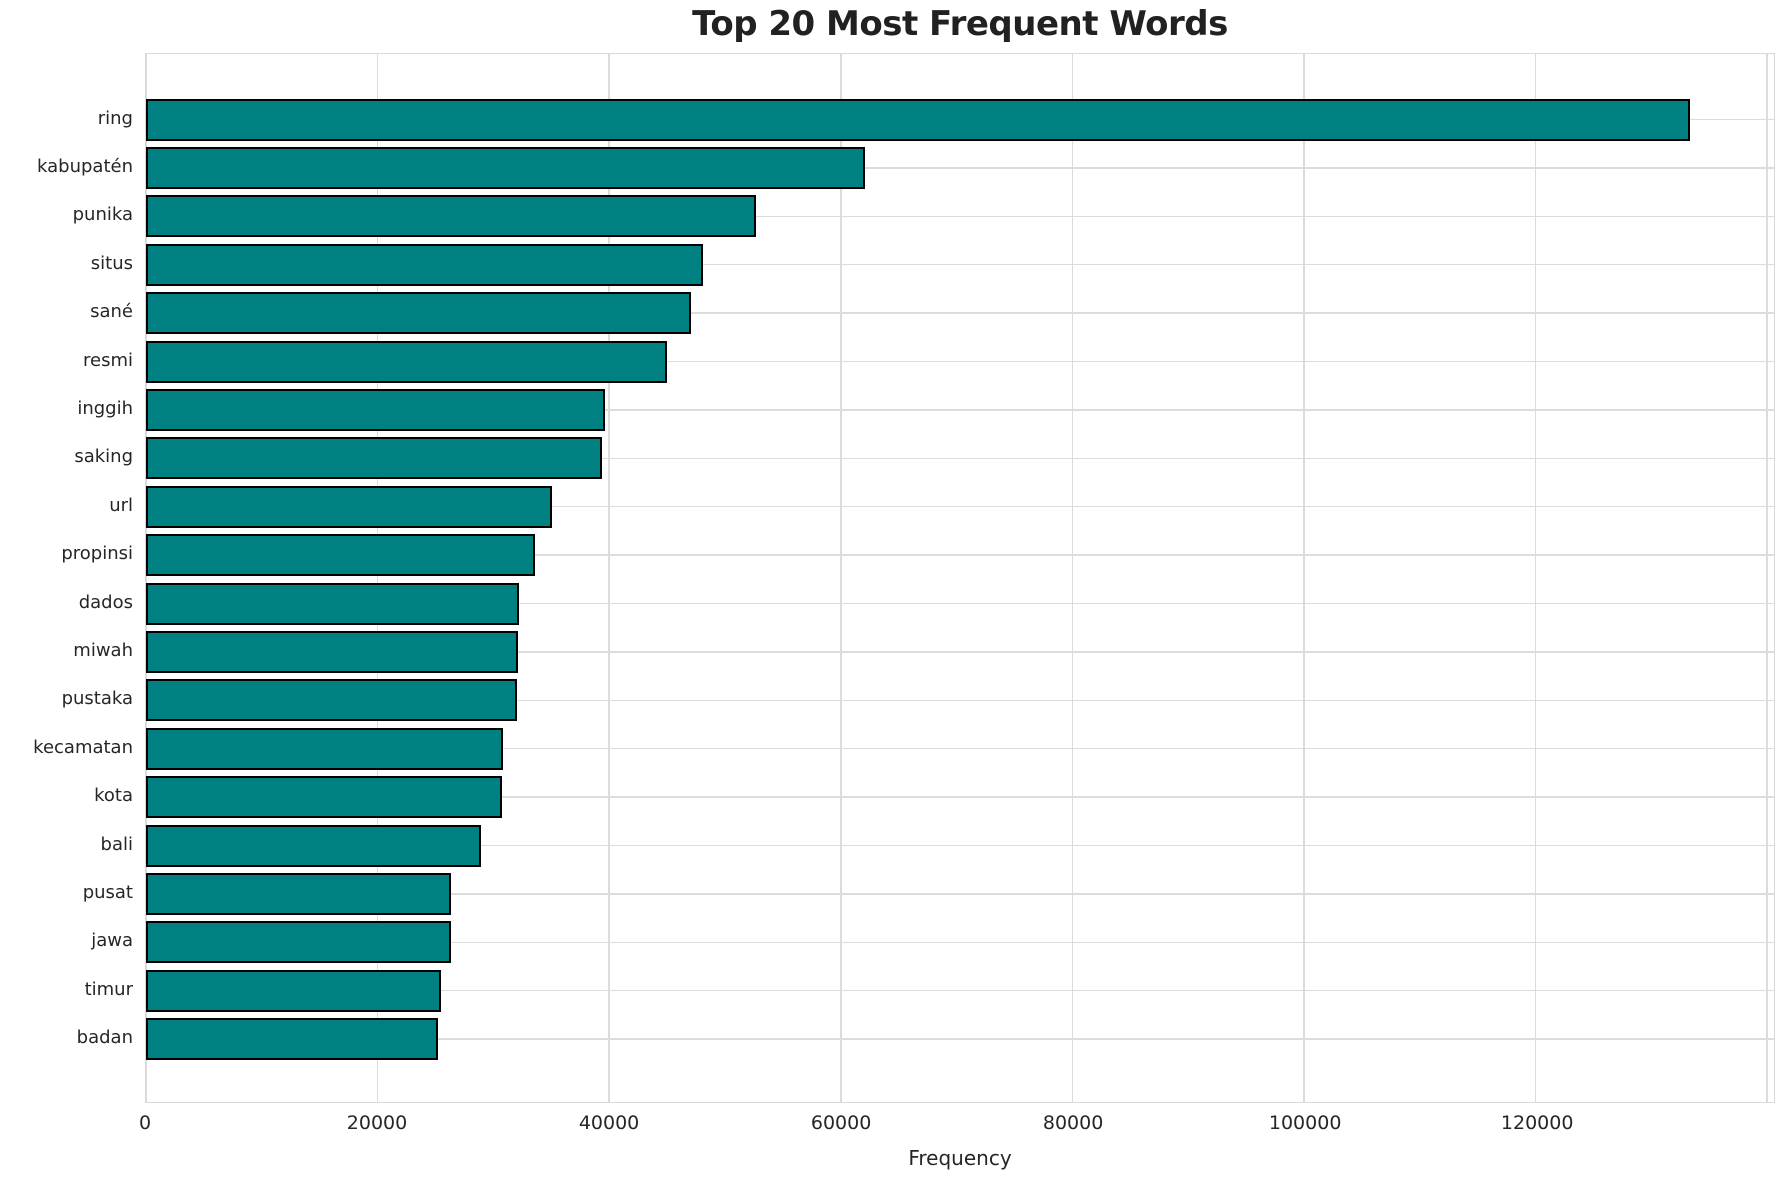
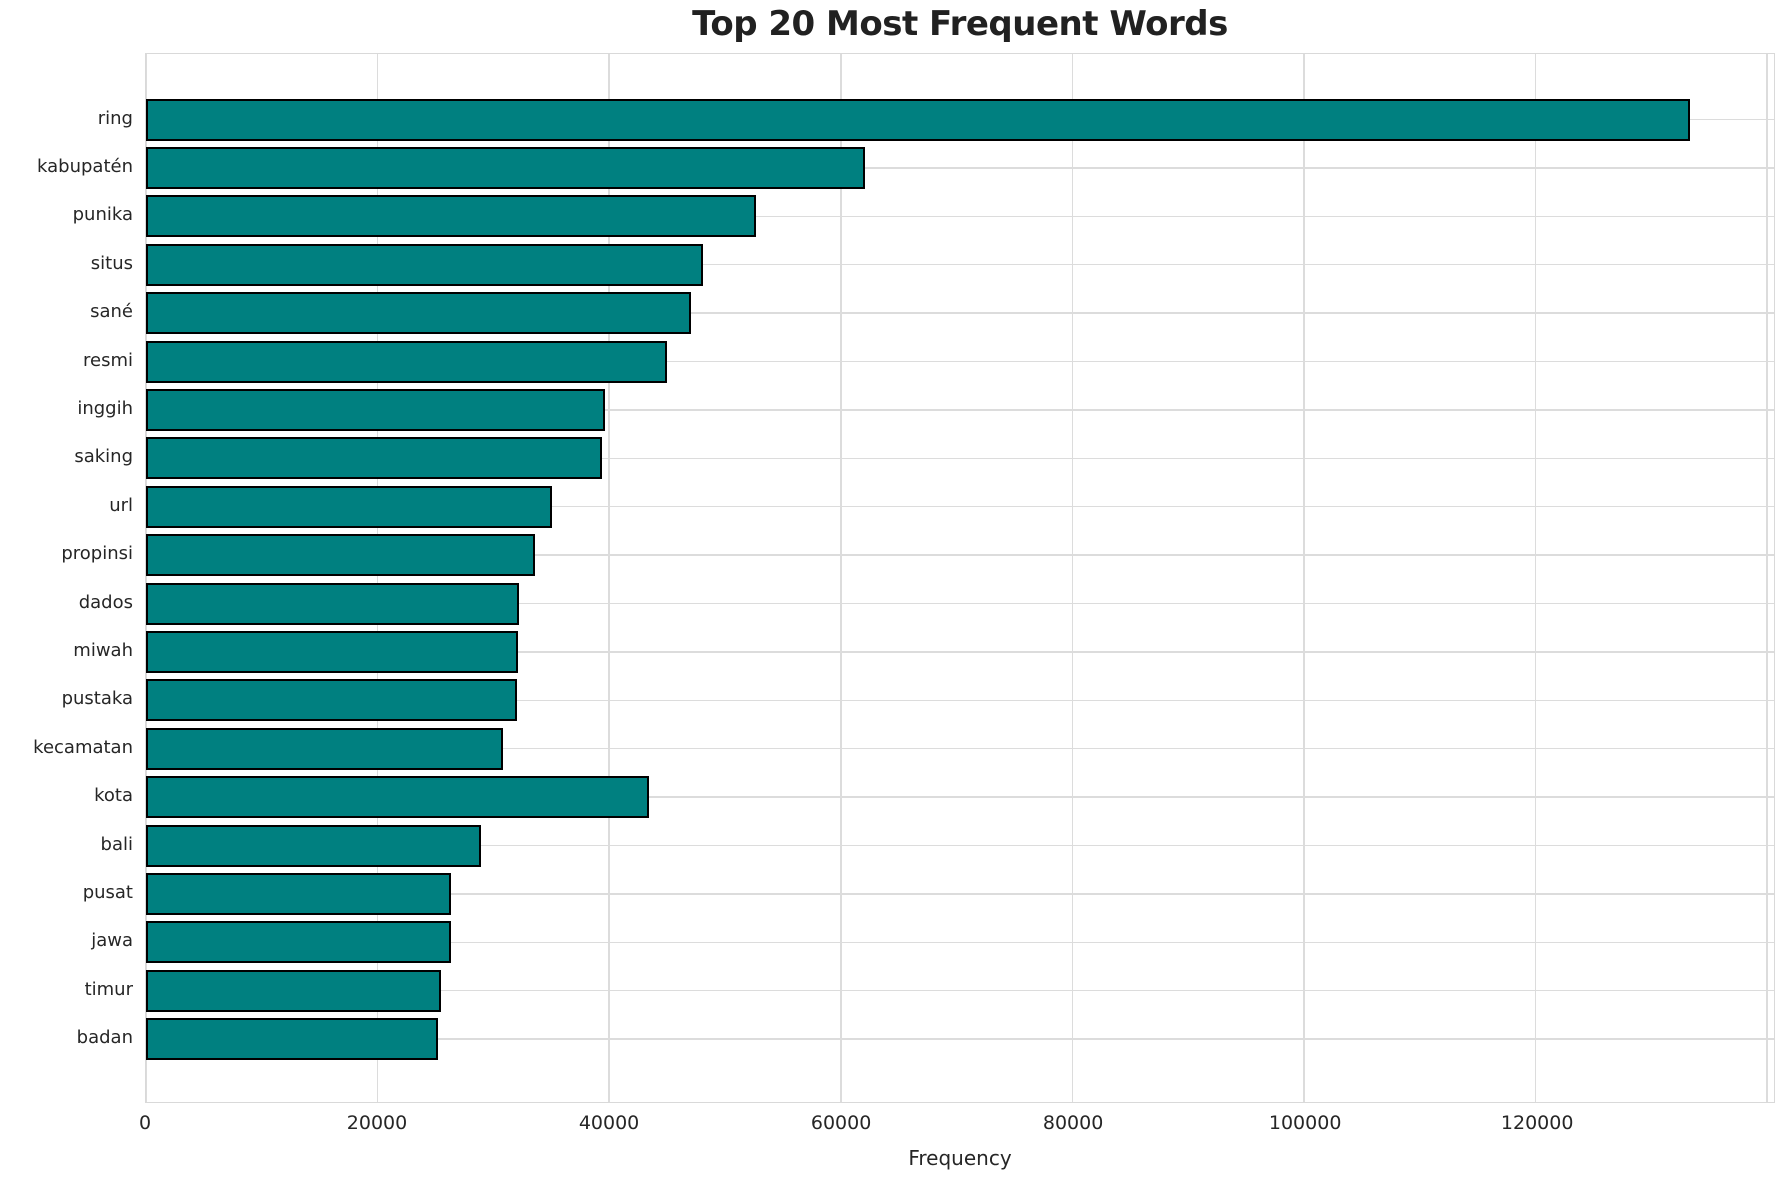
kota: 30800 -> 43400
